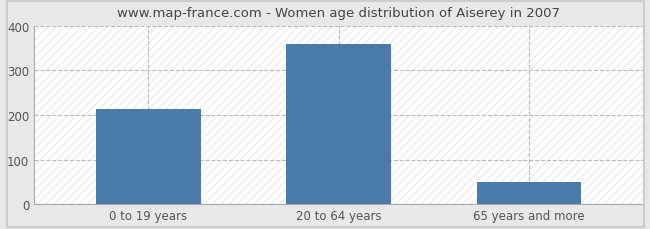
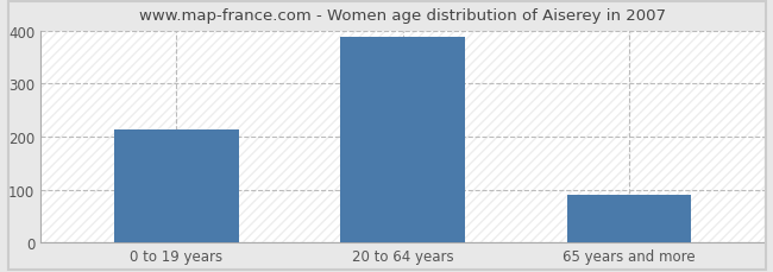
20 to 64 years: 360 -> 387
65 years and more: 50 -> 90
